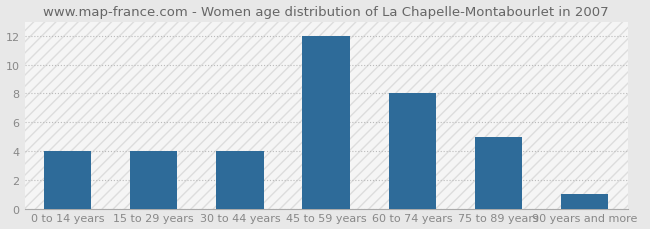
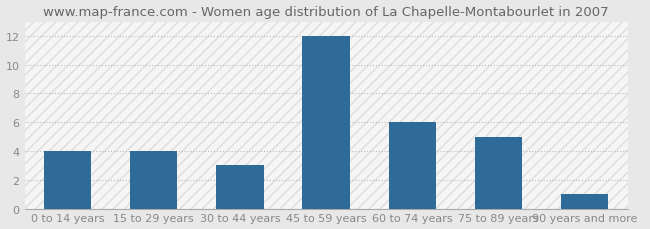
30 to 44 years: 4 -> 3
60 to 74 years: 8 -> 6
